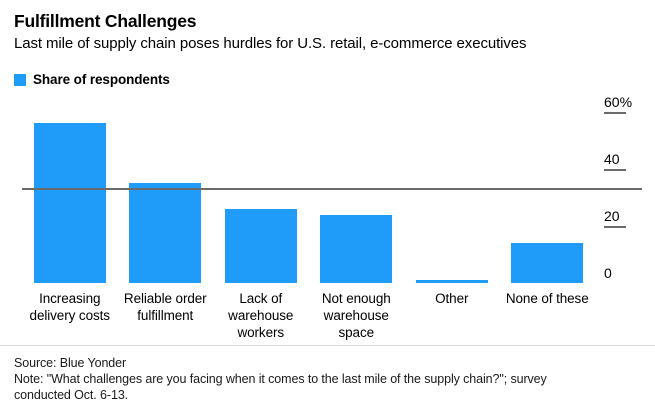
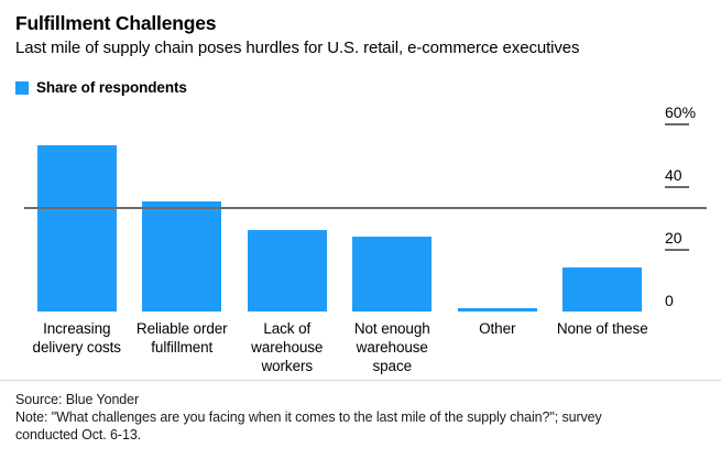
Increasing delivery costs: 56% -> 53%
